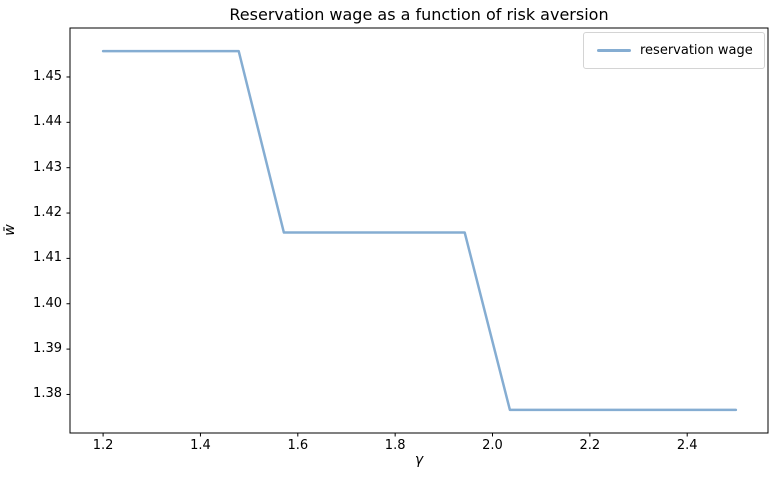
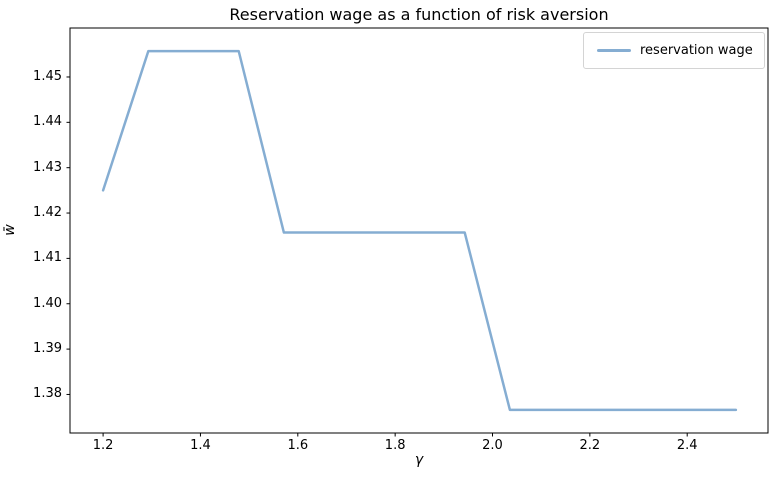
1.2: 1.456 -> 1.425
